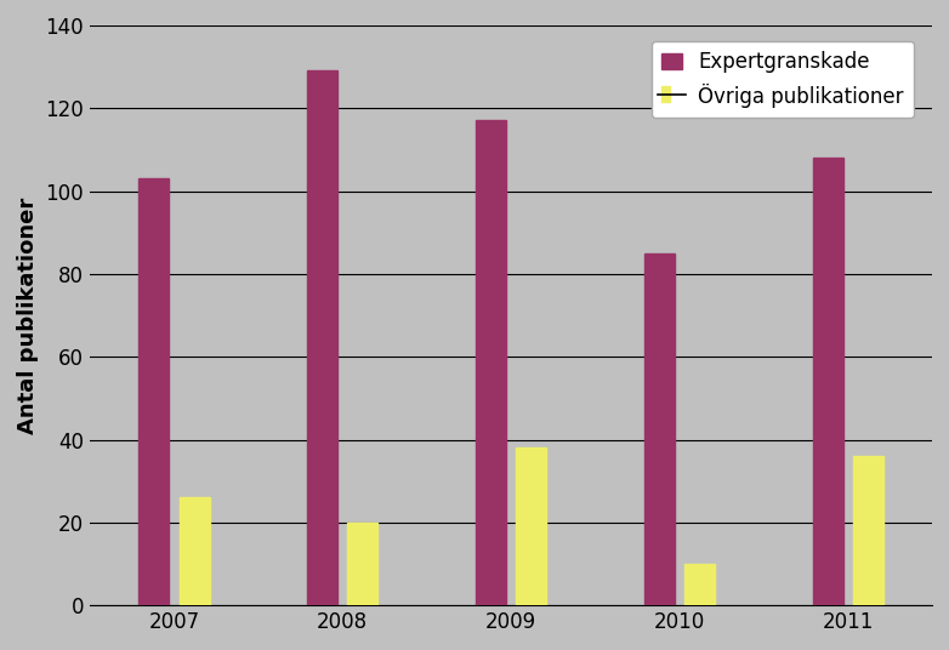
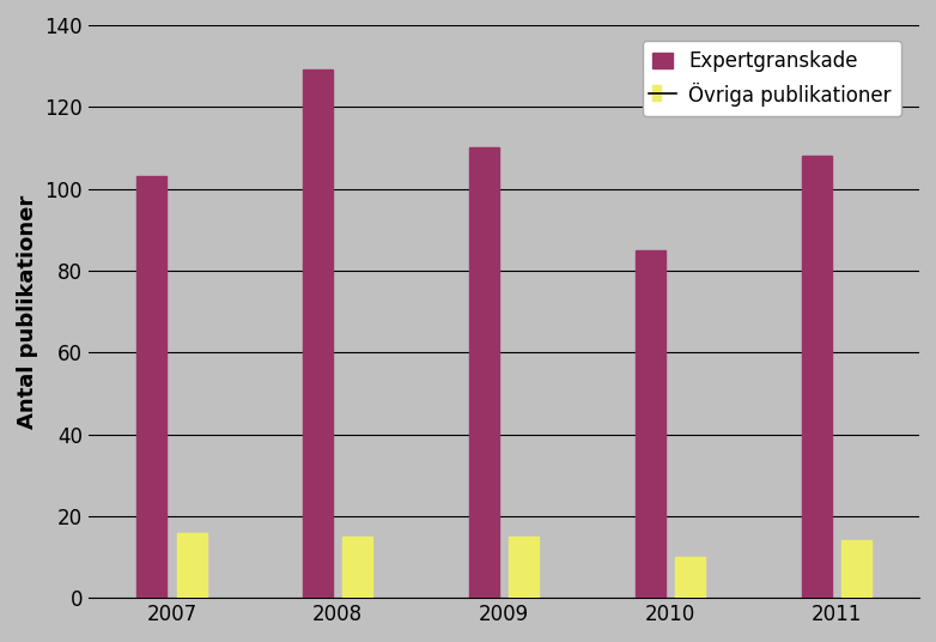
Övriga publikationer/2007: 26 -> 16
Övriga publikationer/2008: 20 -> 15
Expertgranskade/2009: 117 -> 110
Övriga publikationer/2009: 38 -> 15
Övriga publikationer/2011: 36 -> 14
